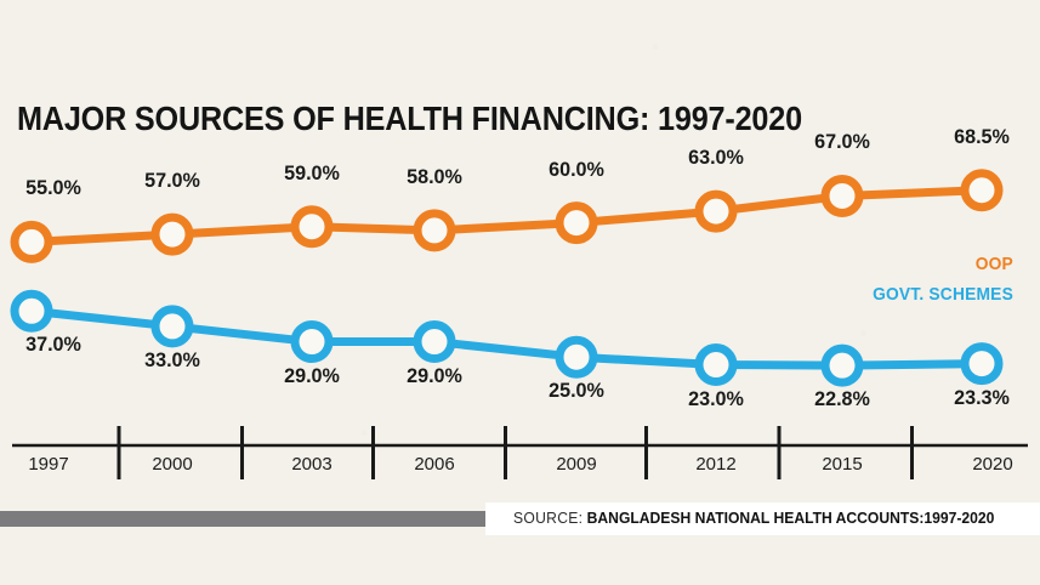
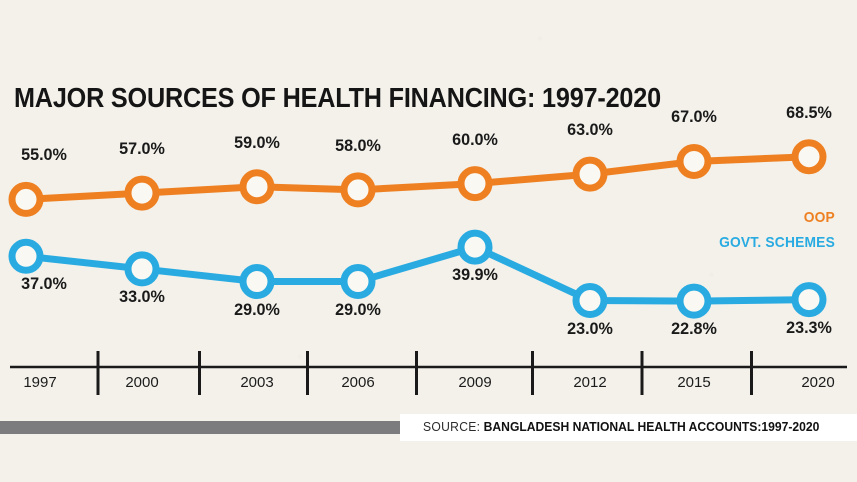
GOVT. SCHEMES/2009: 25.0% -> 39.9%
